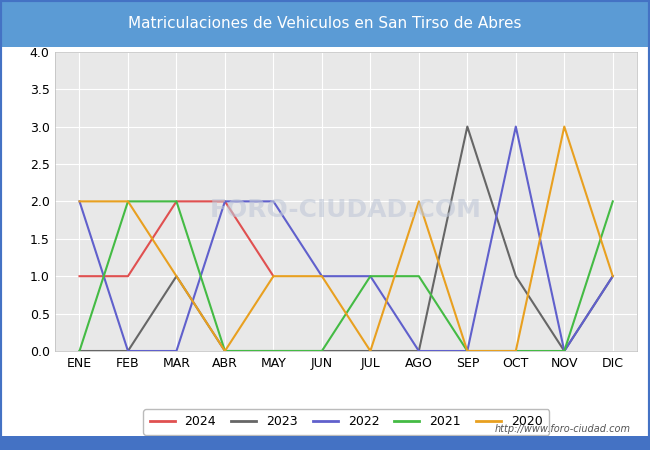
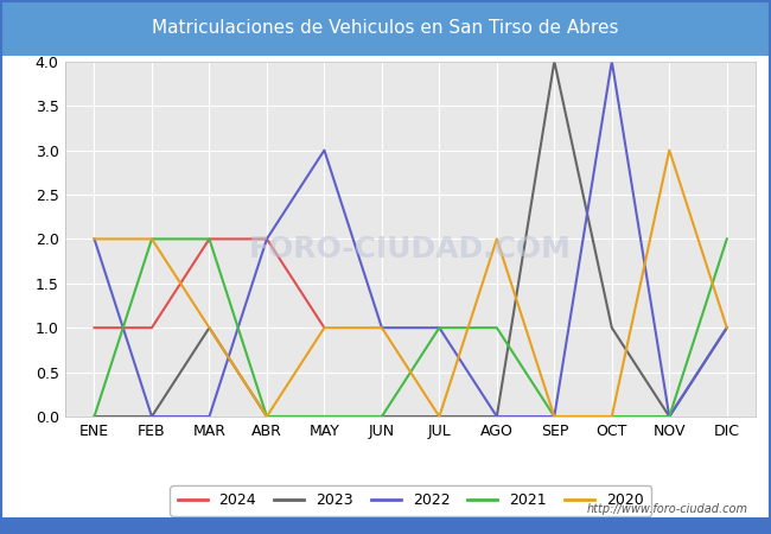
2022/MAY: 2 -> 3
2023/SEP: 3 -> 4
2022/OCT: 3 -> 4
